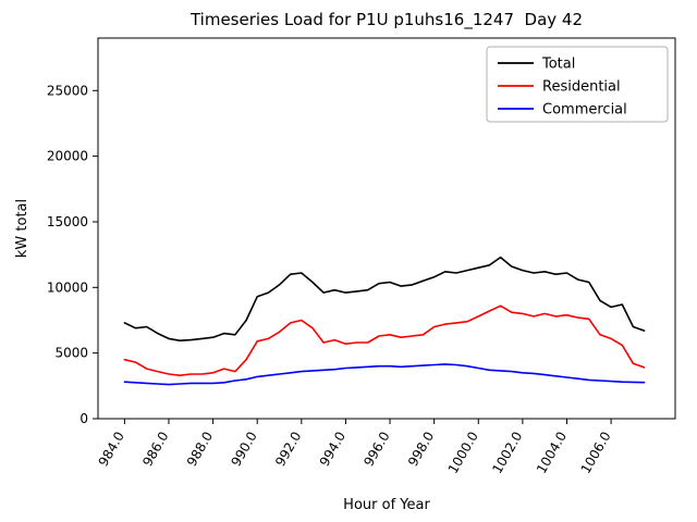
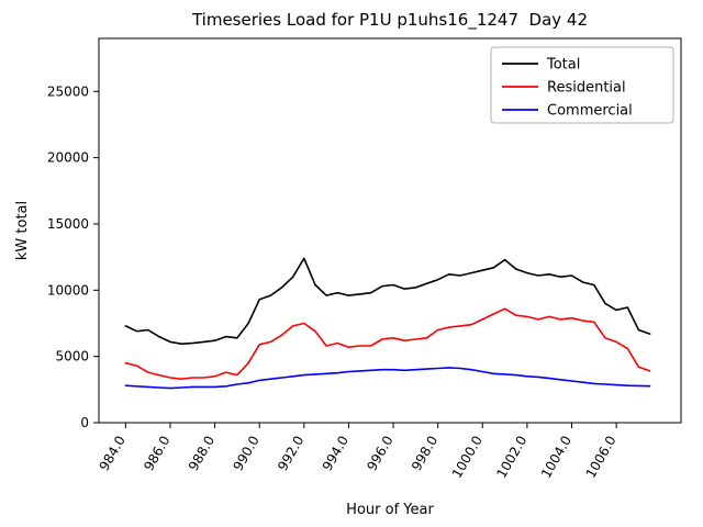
Total/992.0: 11100 -> 12400
